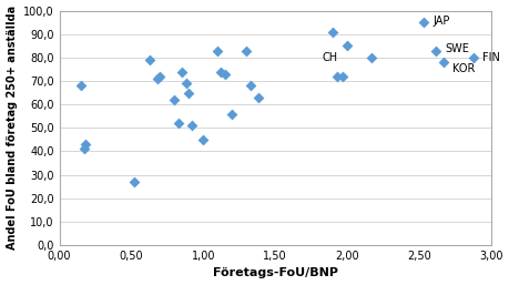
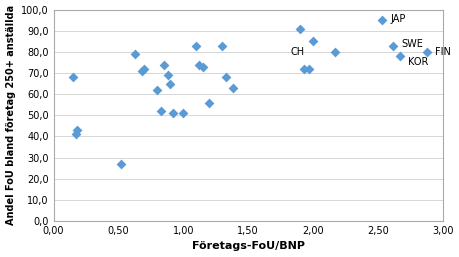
1,00: 45 -> 51
